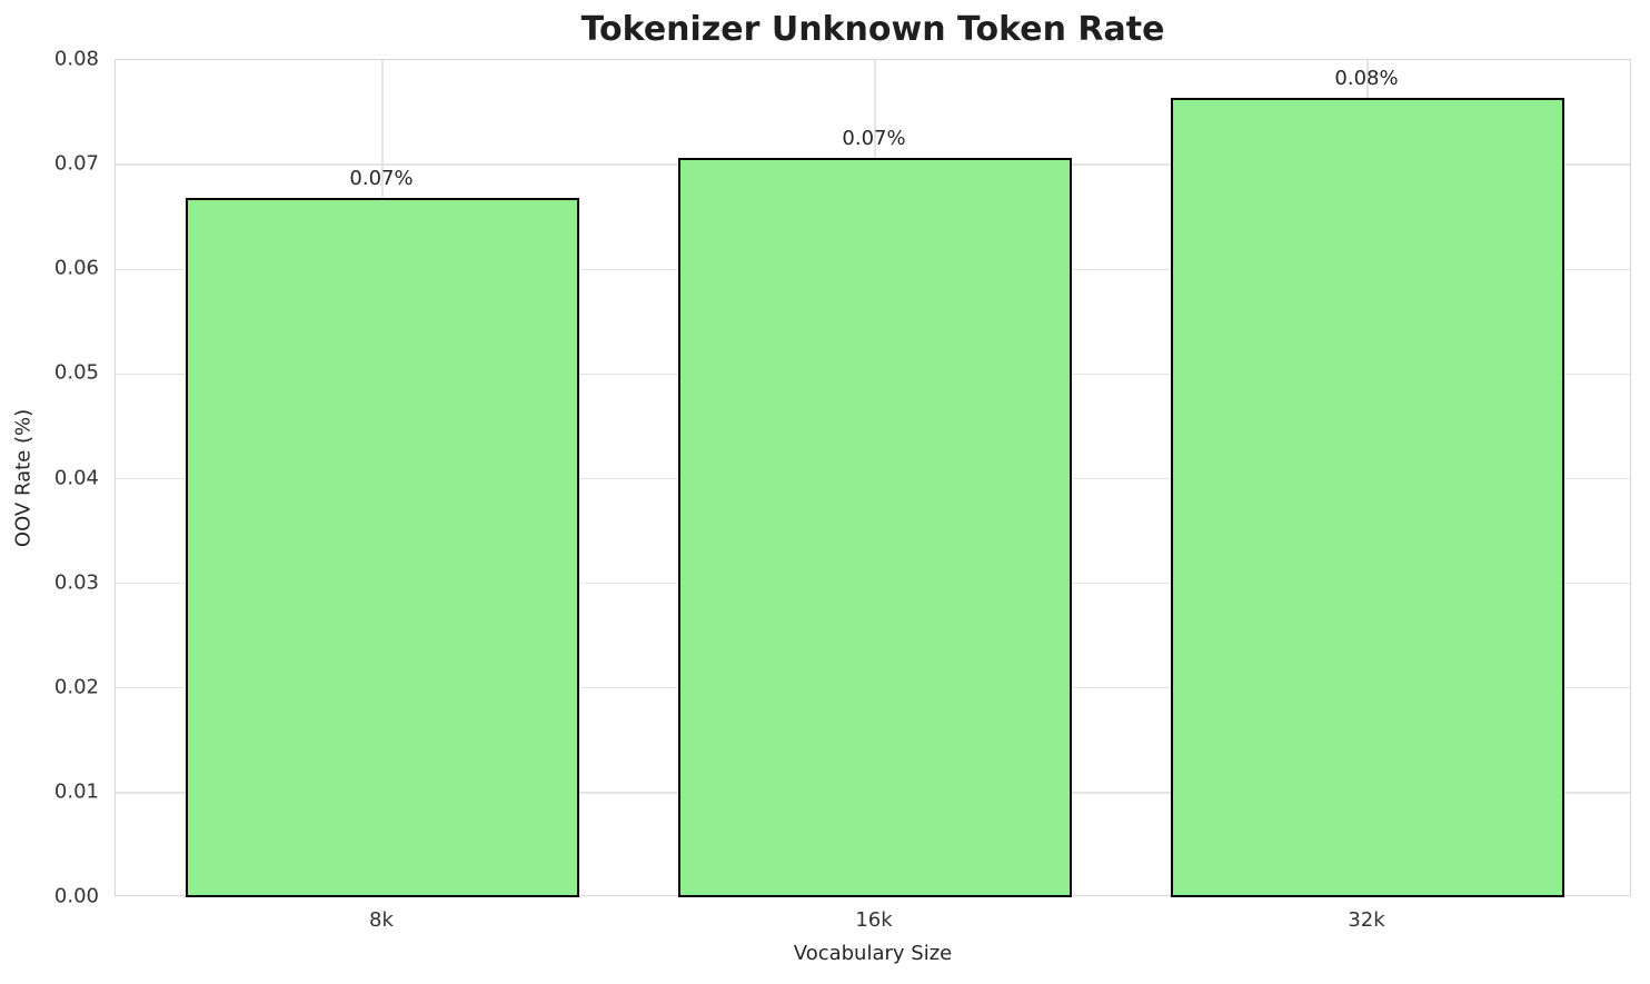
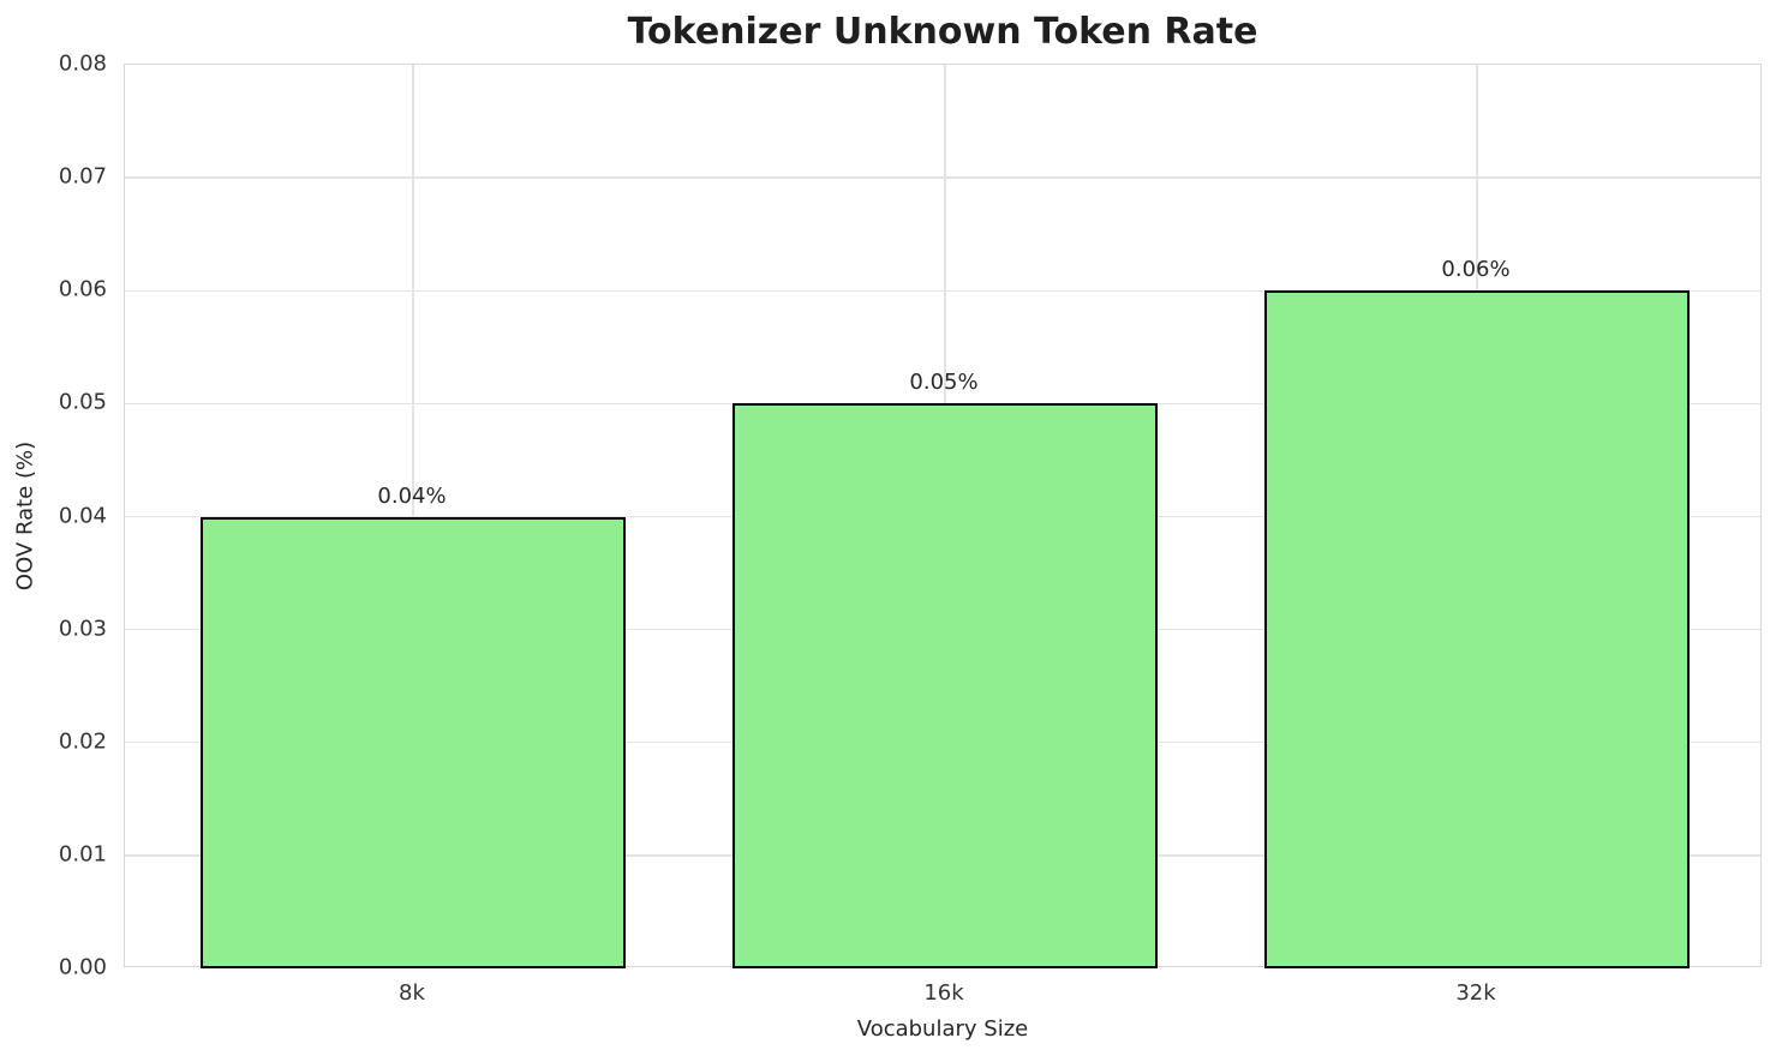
8k: 0.07% -> 0.04%
16k: 0.07% -> 0.05%
32k: 0.08% -> 0.06%
